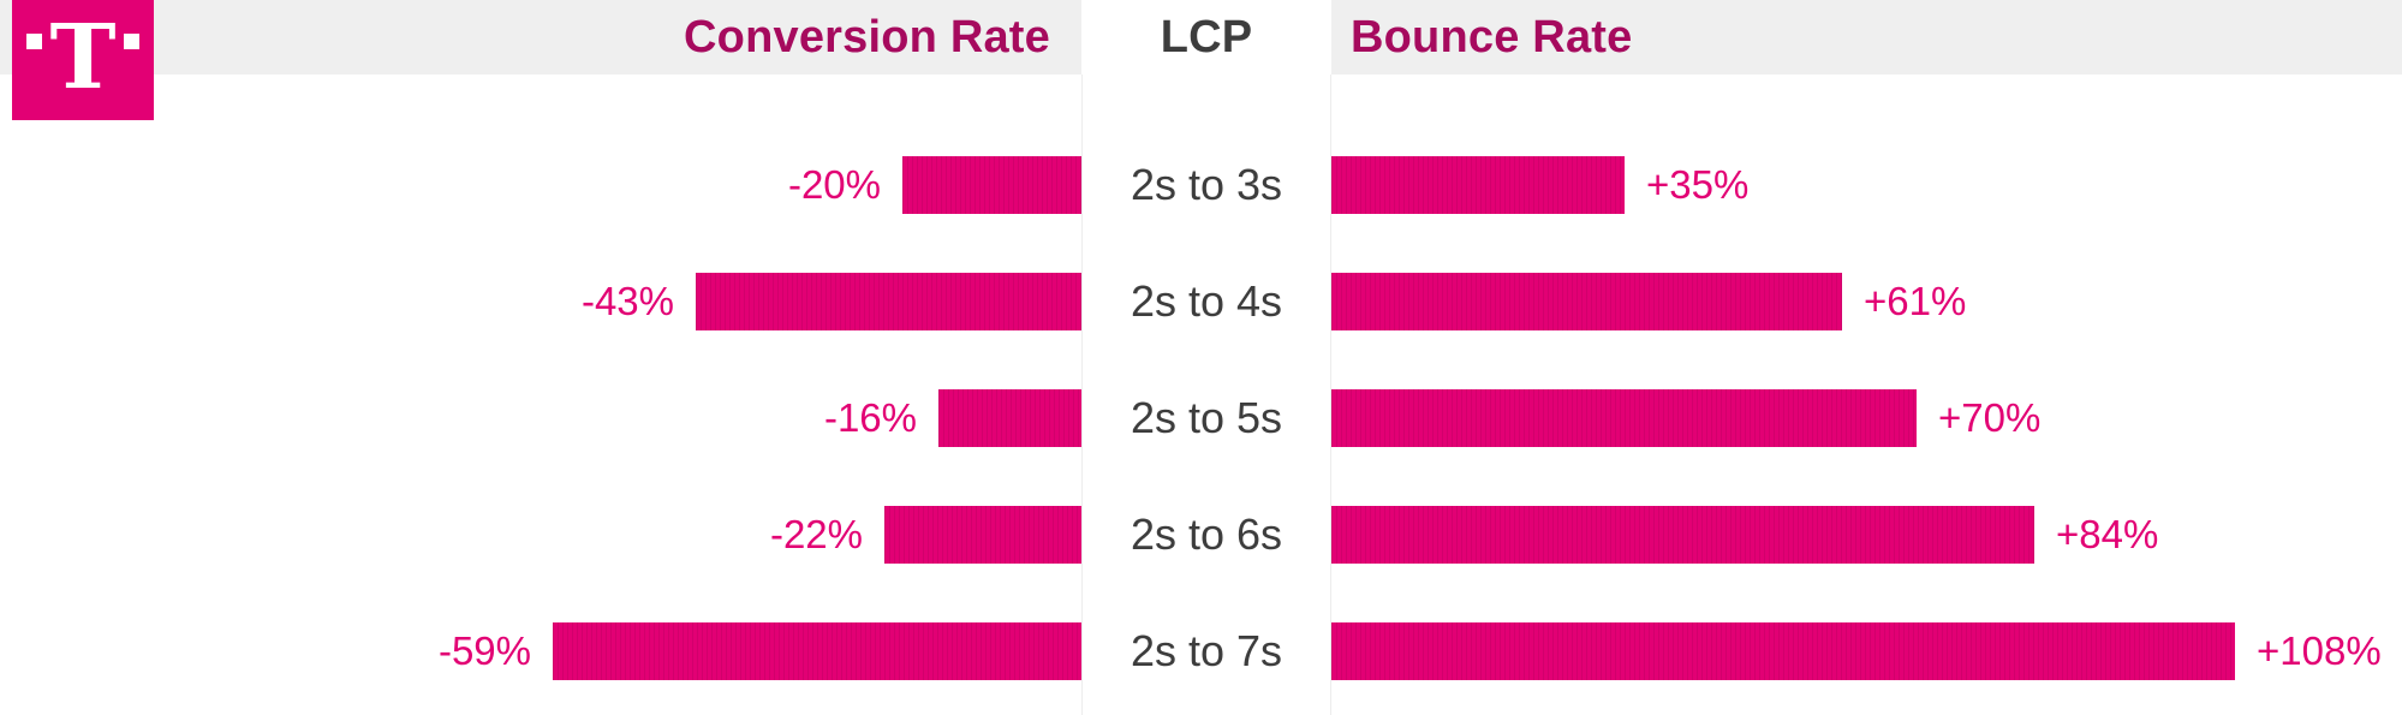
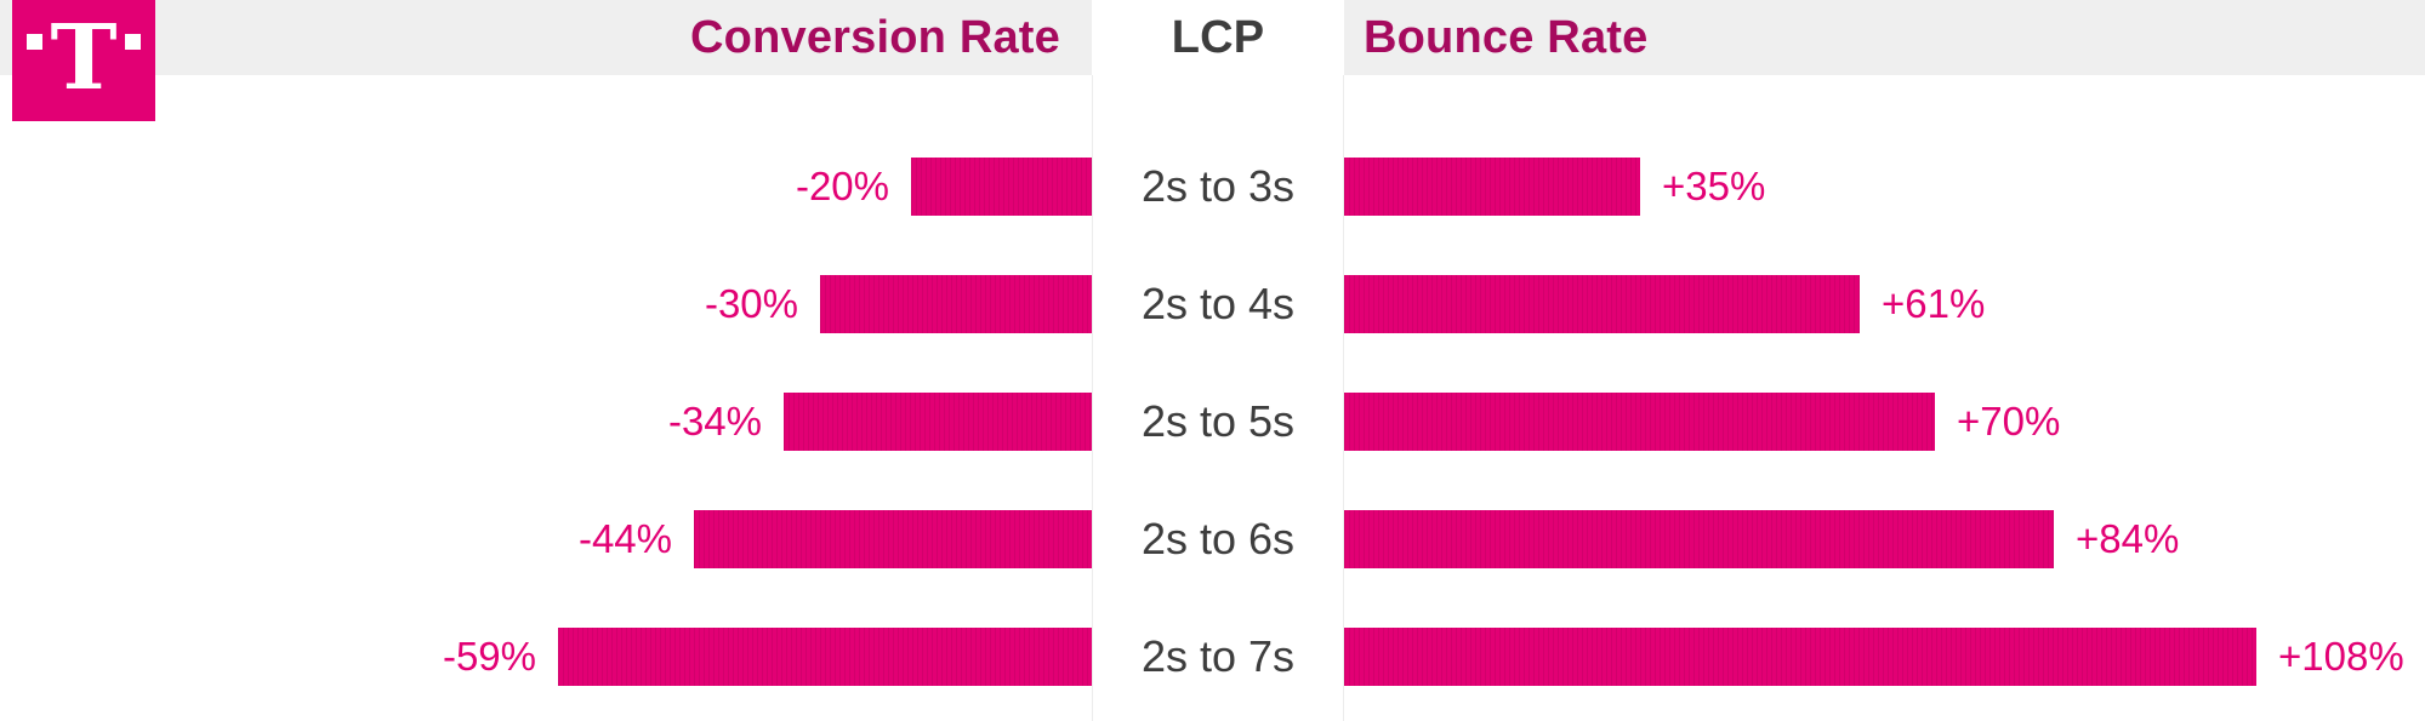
Conversion Rate/2s to 4s: -43% -> -30%
Conversion Rate/2s to 5s: -16% -> -34%
Conversion Rate/2s to 6s: -22% -> -44%
